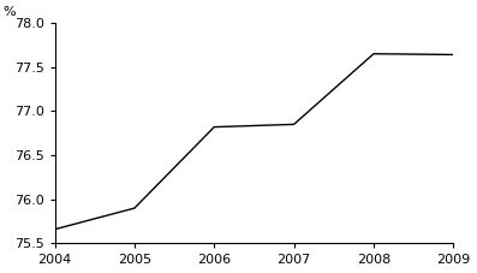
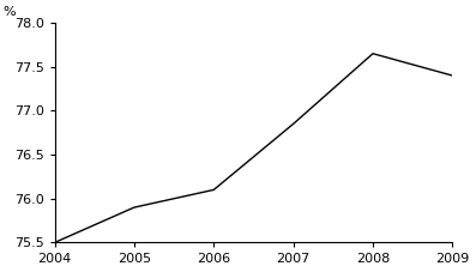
2004: 75.66 -> 75.50
2006: 76.82 -> 76.10
2009: 77.64 -> 77.40
